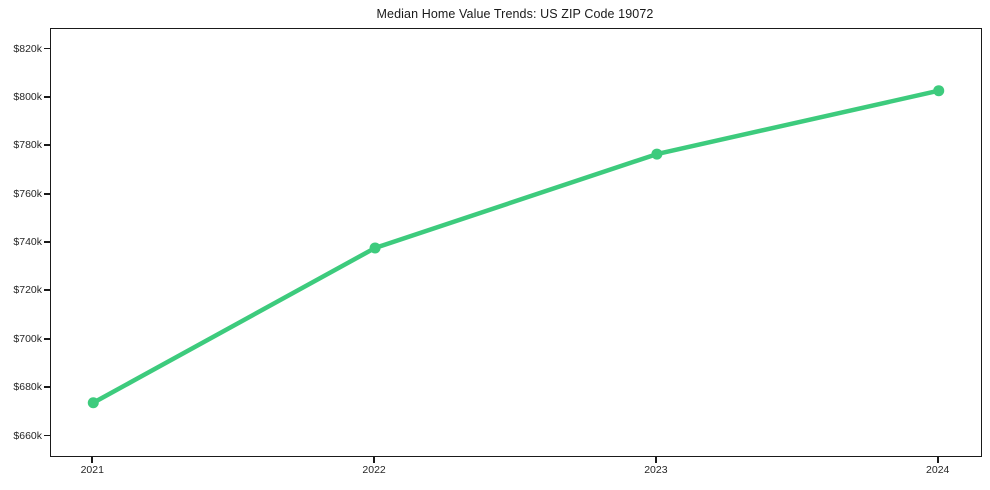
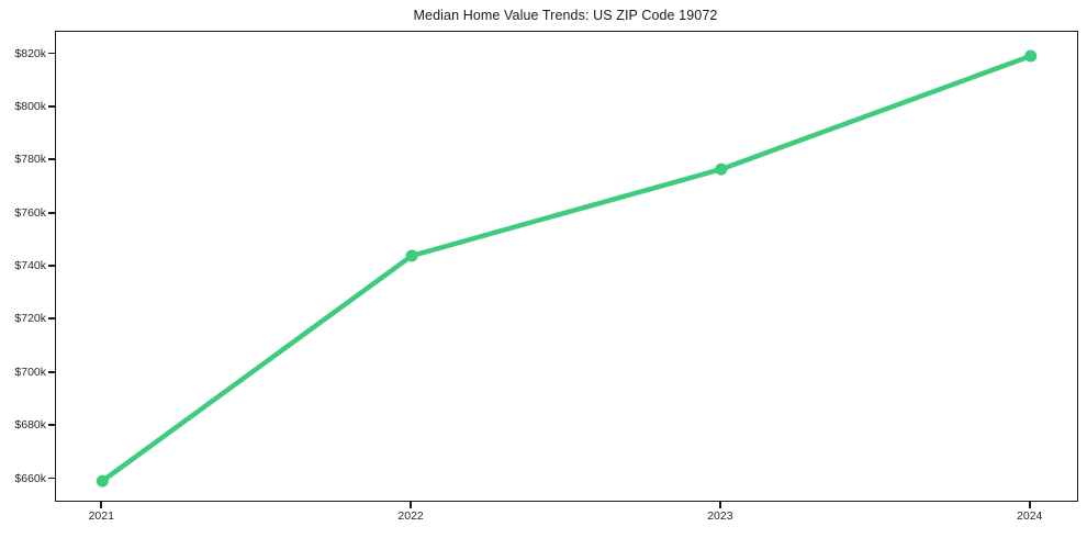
2021: $674k -> $659k
2022: $738k -> $744k
2024: $803k -> $819k
